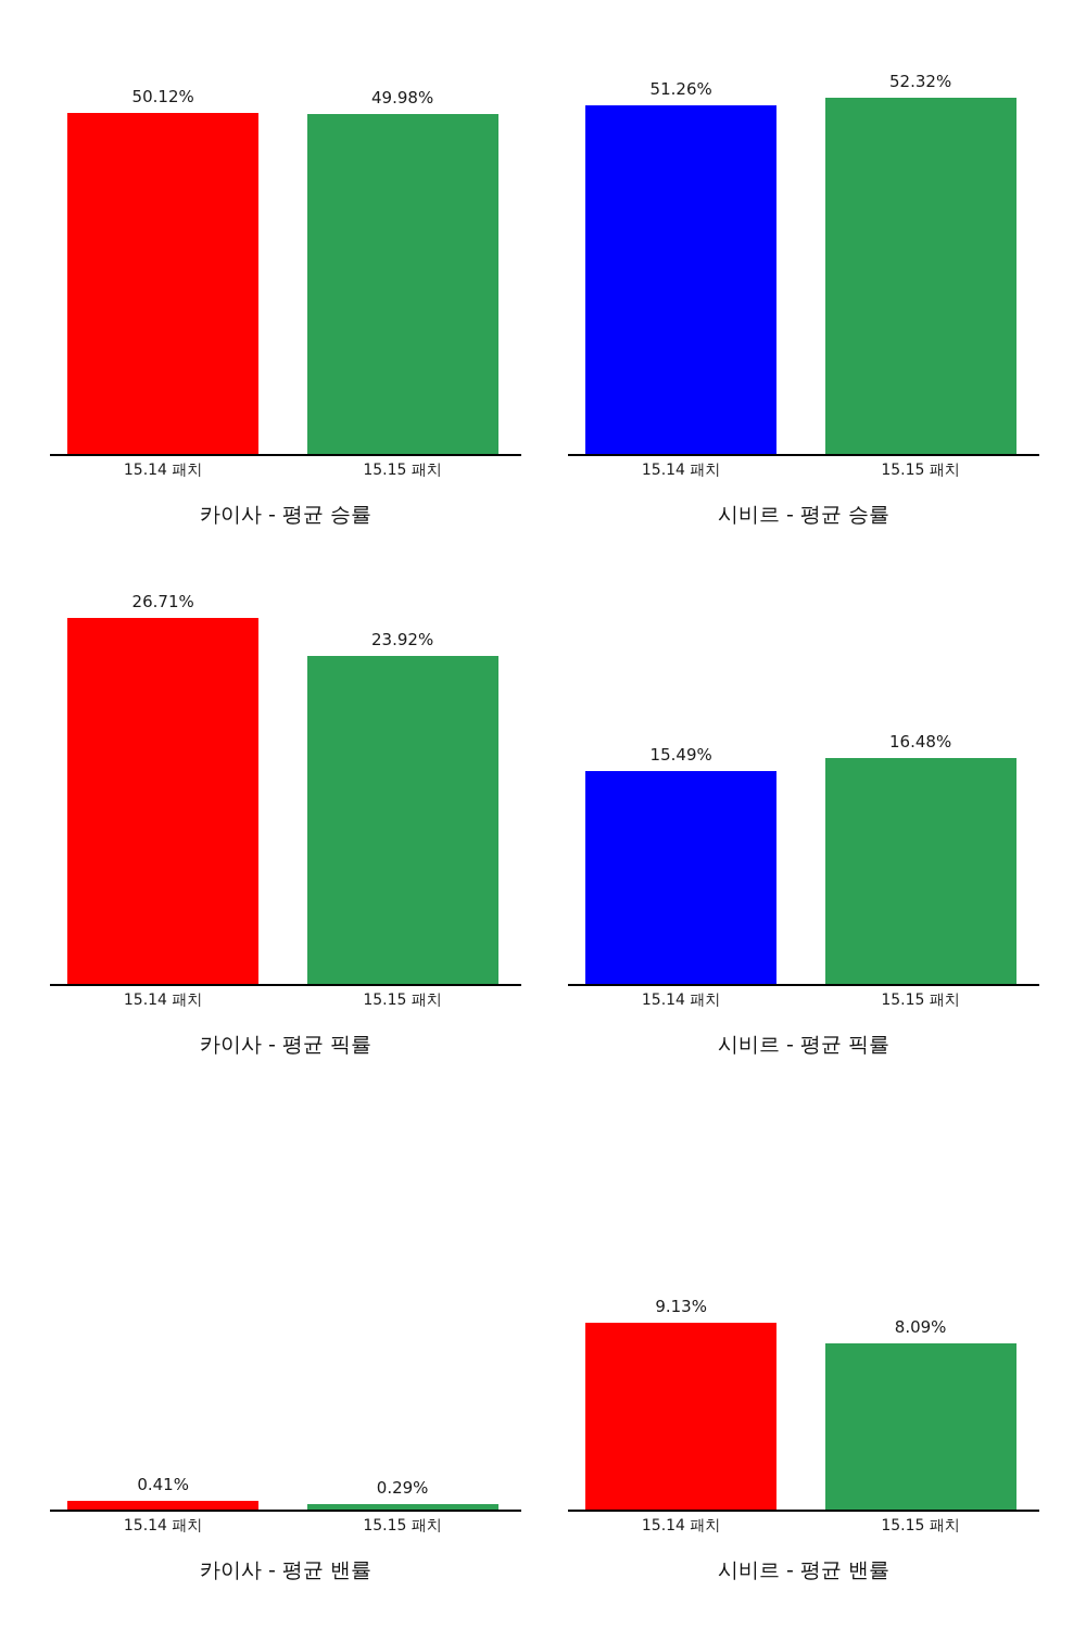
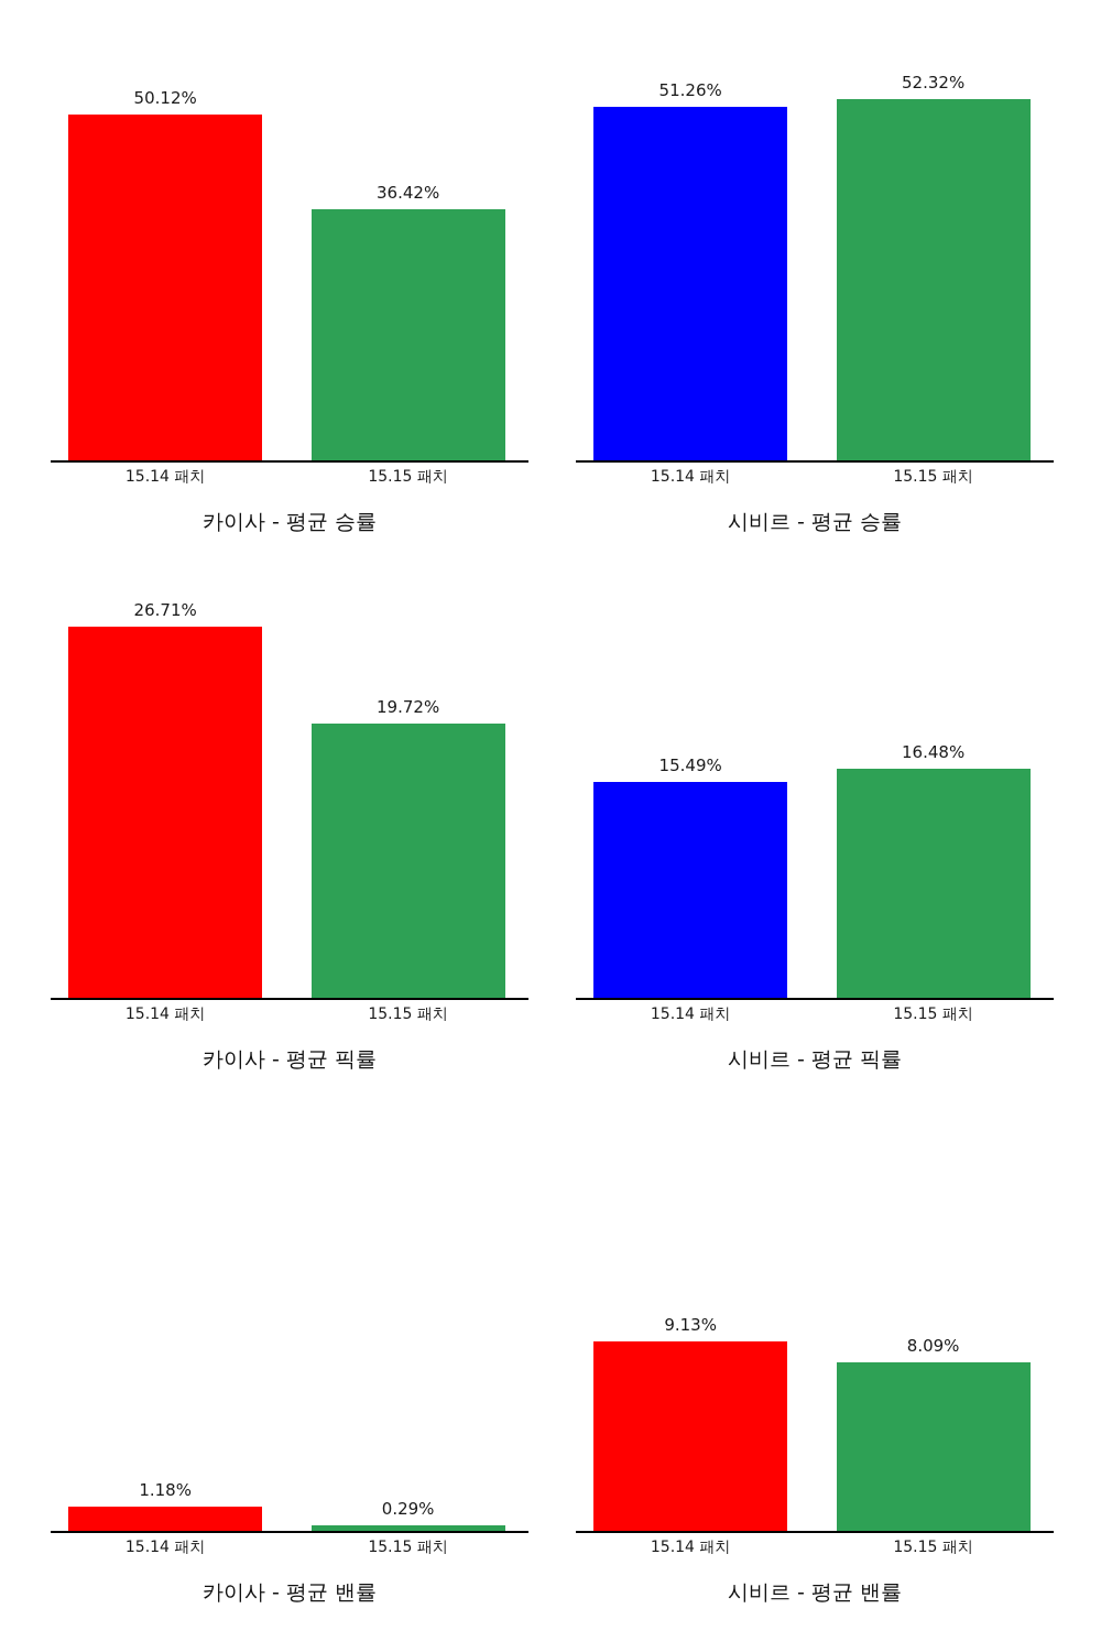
카이사 - 평균 승률/15.15 패치: 49.98% -> 36.42%
카이사 - 평균 픽률/15.15 패치: 23.92% -> 19.72%
카이사 - 평균 밴률/15.14 패치: 0.41% -> 1.18%
